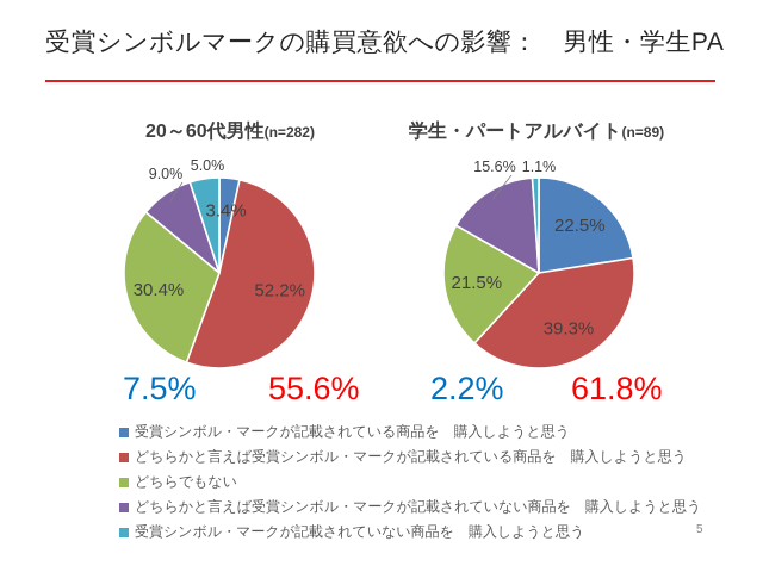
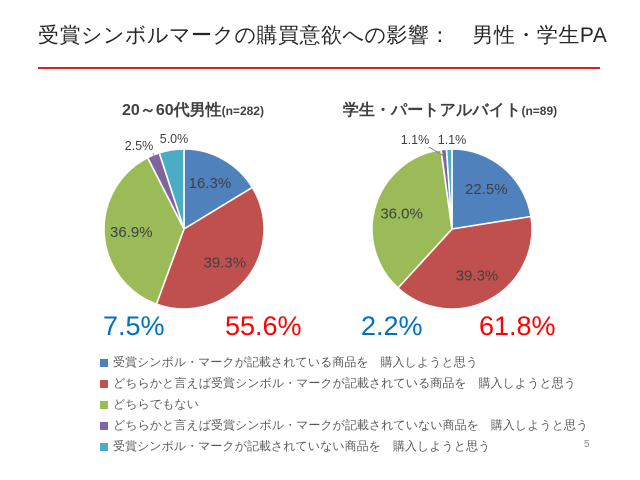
20～60代男性/受賞シンボル・マークが記載されている商品を 購入しようと思う: 3.4% -> 16.3%
20～60代男性/どちらかと言えば受賞シンボル・マークが記載されている商品を 購入しようと思う: 52.2% -> 39.3%
20～60代男性/どちらでもない: 30.4% -> 36.9%
20～60代男性/どちらかと言えば受賞シンボル・マークが記載されていない商品を 購入しようと思う: 9.0% -> 2.5%
学生・パートアルバイト/どちらでもない: 21.5% -> 36.0%
学生・パートアルバイト/どちらかと言えば受賞シンボル・マークが記載されていない商品を 購入しようと思う: 15.6% -> 1.1%
